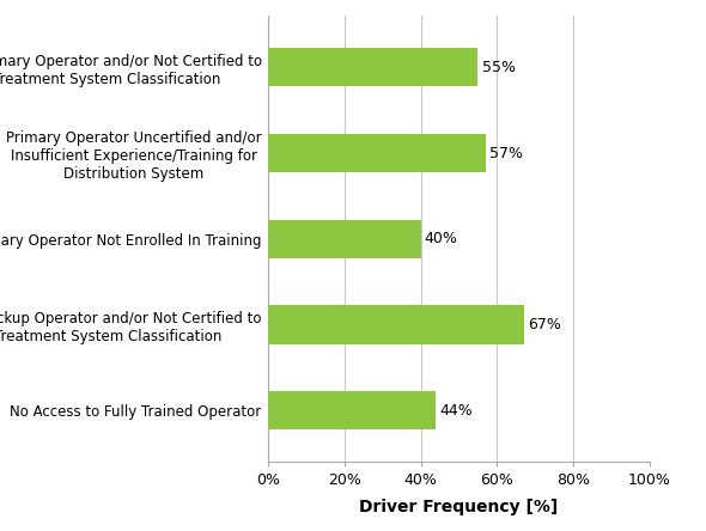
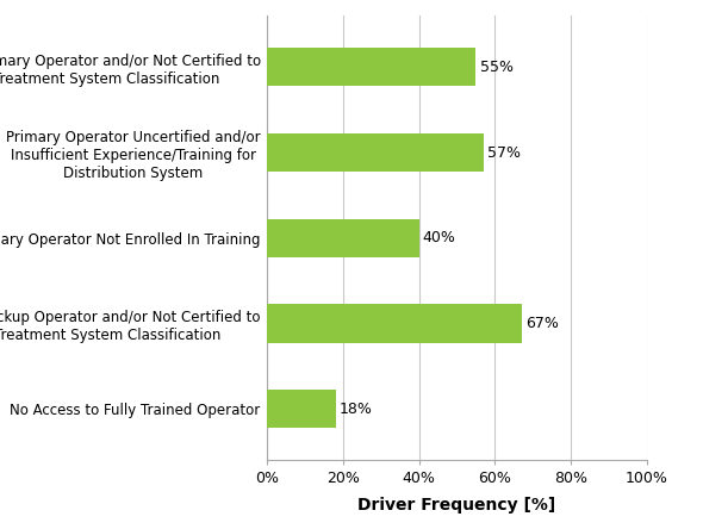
No Access to Fully Trained Operator: 44% -> 18%
